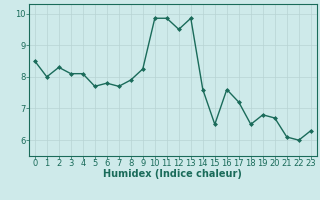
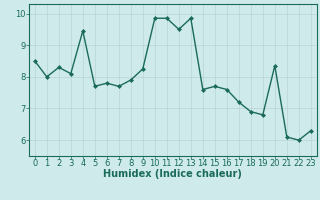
4: 8.10 -> 9.45
15: 6.50 -> 7.70
18: 6.50 -> 6.90
20: 6.70 -> 8.35
